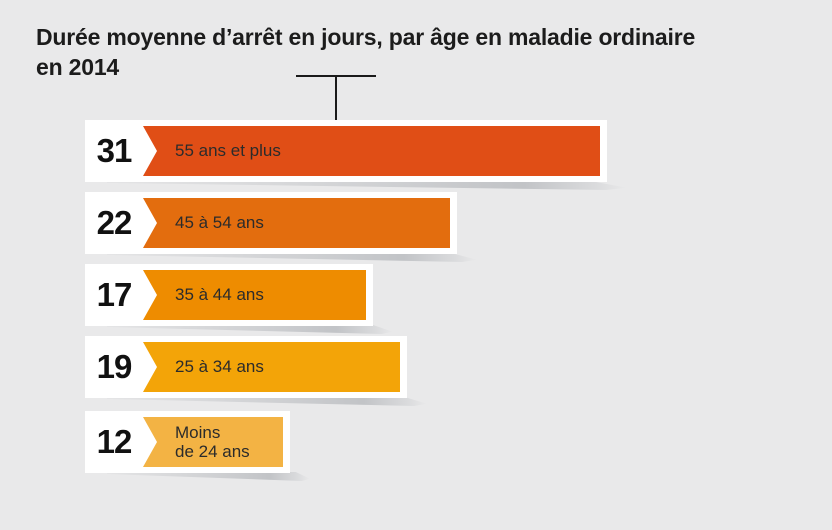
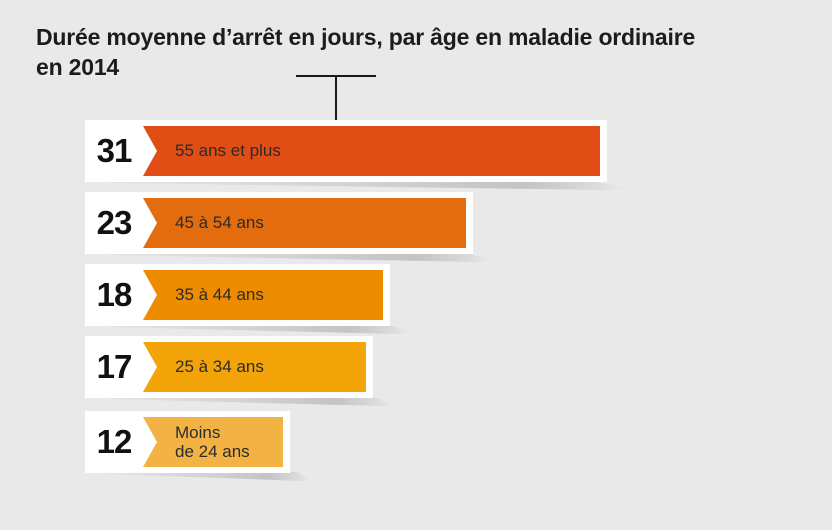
45 à 54 ans: 22 -> 23
35 à 44 ans: 17 -> 18
25 à 34 ans: 19 -> 17
